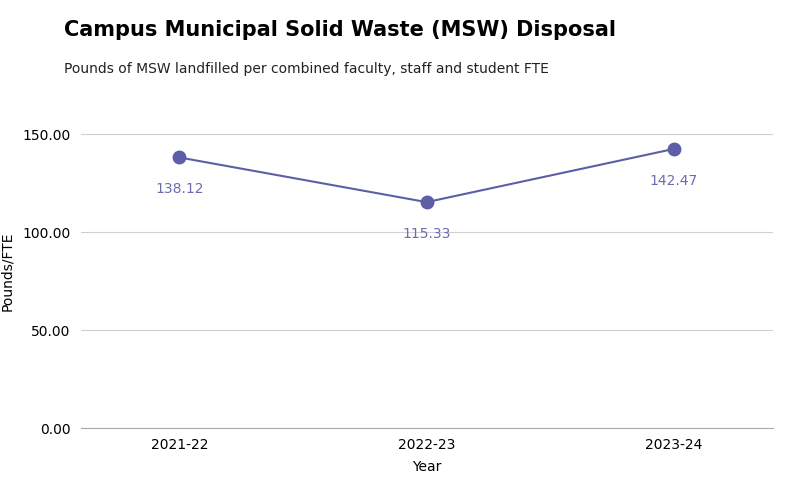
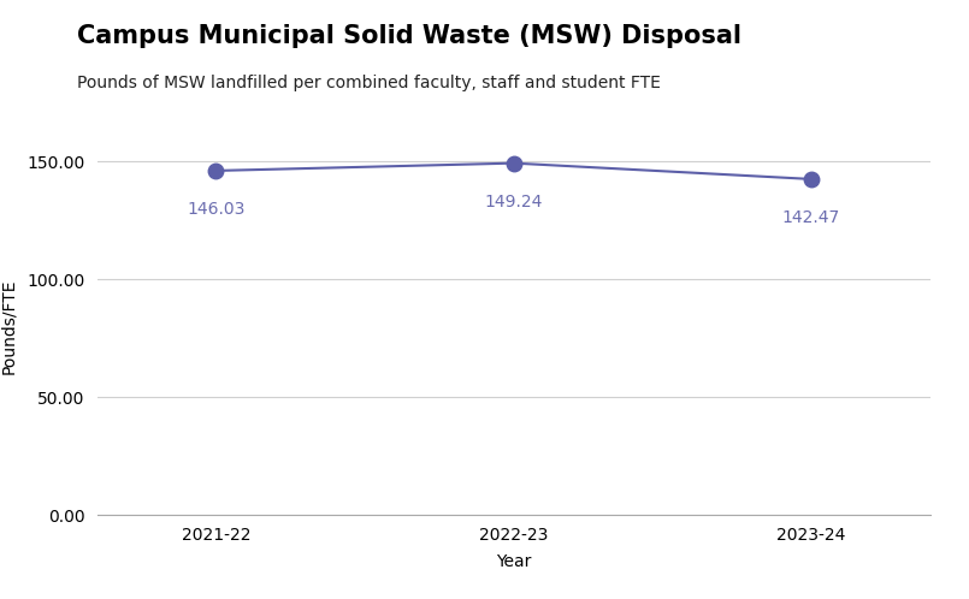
2021-22: 138.12 -> 146.03
2022-23: 115.33 -> 149.24
